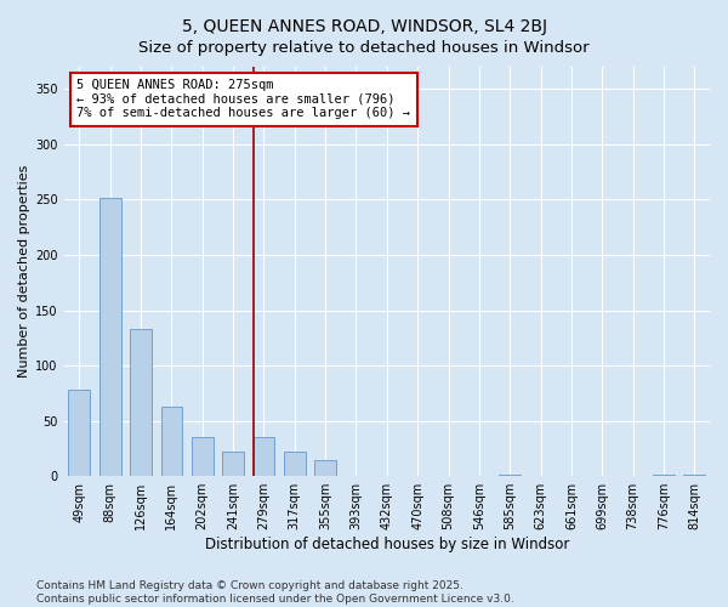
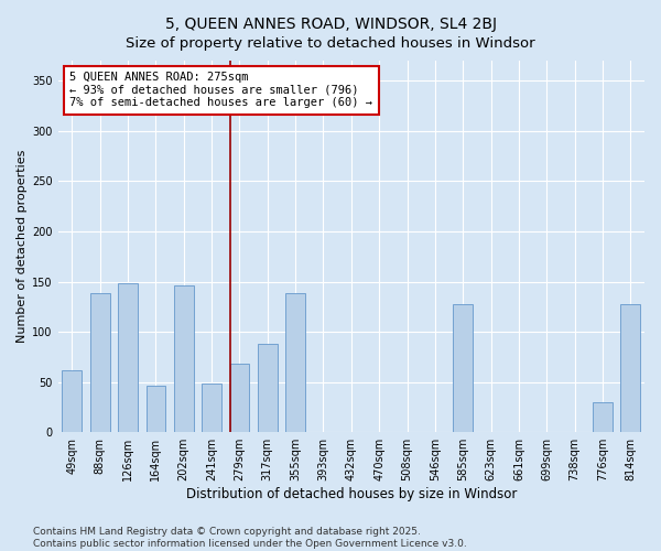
49sqm: 78 -> 62
88sqm: 251 -> 138
126sqm: 133 -> 148
164sqm: 63 -> 46
202sqm: 35 -> 146
241sqm: 22 -> 48
279sqm: 35 -> 68
317sqm: 22 -> 88
355sqm: 15 -> 138
585sqm: 1 -> 128
776sqm: 1 -> 30
814sqm: 1 -> 128
